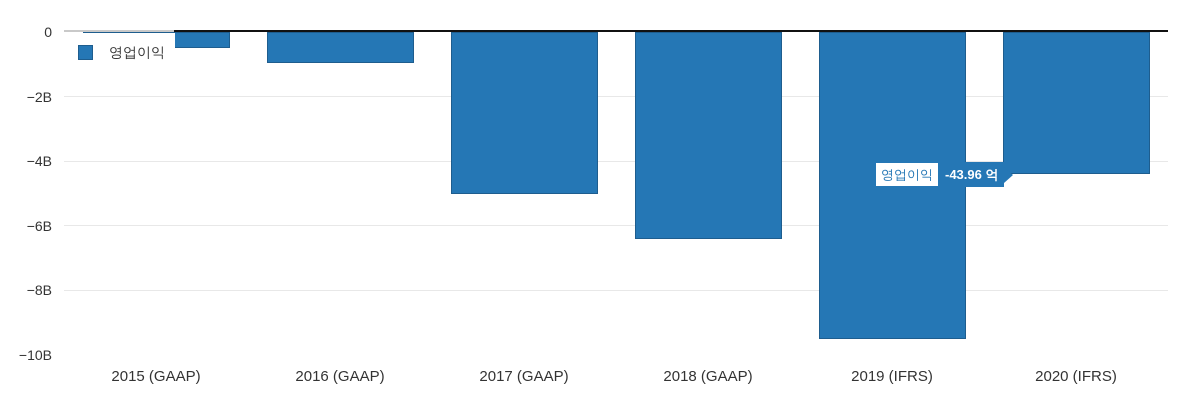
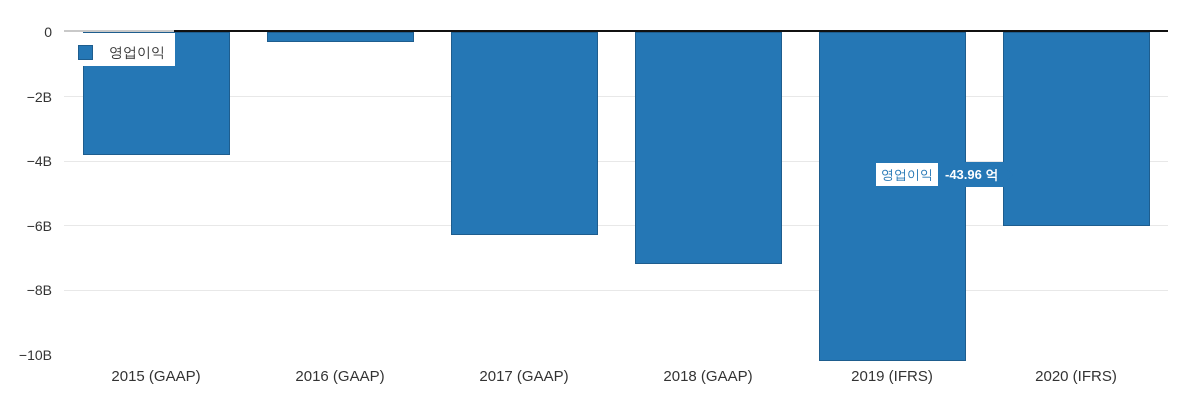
2015 (GAAP): -0.5 -> -3.8
2016 (GAAP): -1.0 -> -0.3
2017 (GAAP): -5.0 -> -6.3
2018 (GAAP): -6.4 -> -7.2
2019 (IFRS): -9.5 -> -10.2
2020 (IFRS): -4.4 -> -6.0
